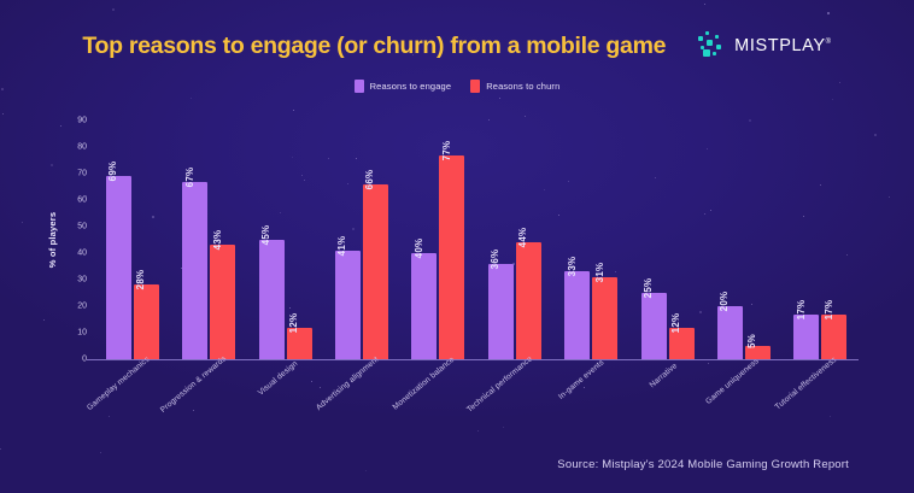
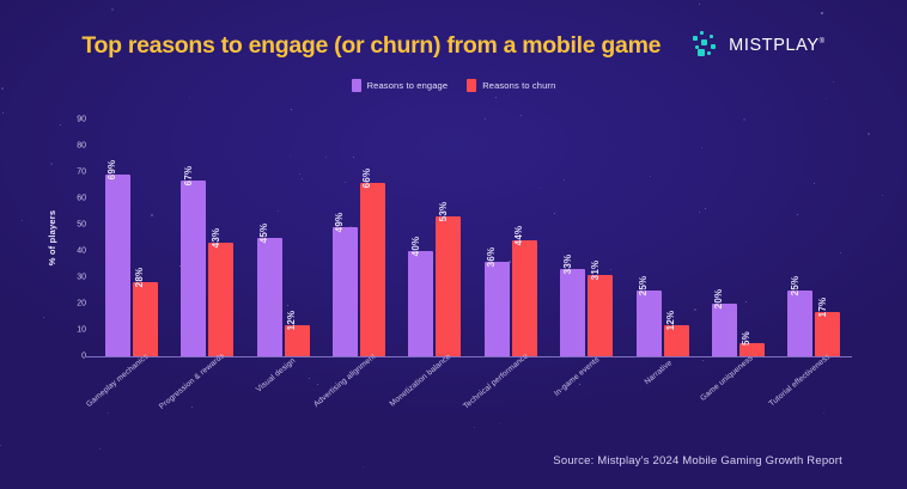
Reasons to engage/Advertising alignment: 41% -> 49%
Reasons to churn/Monetization balance: 77% -> 53%
Reasons to engage/Tutorial effectiveness: 17% -> 25%
